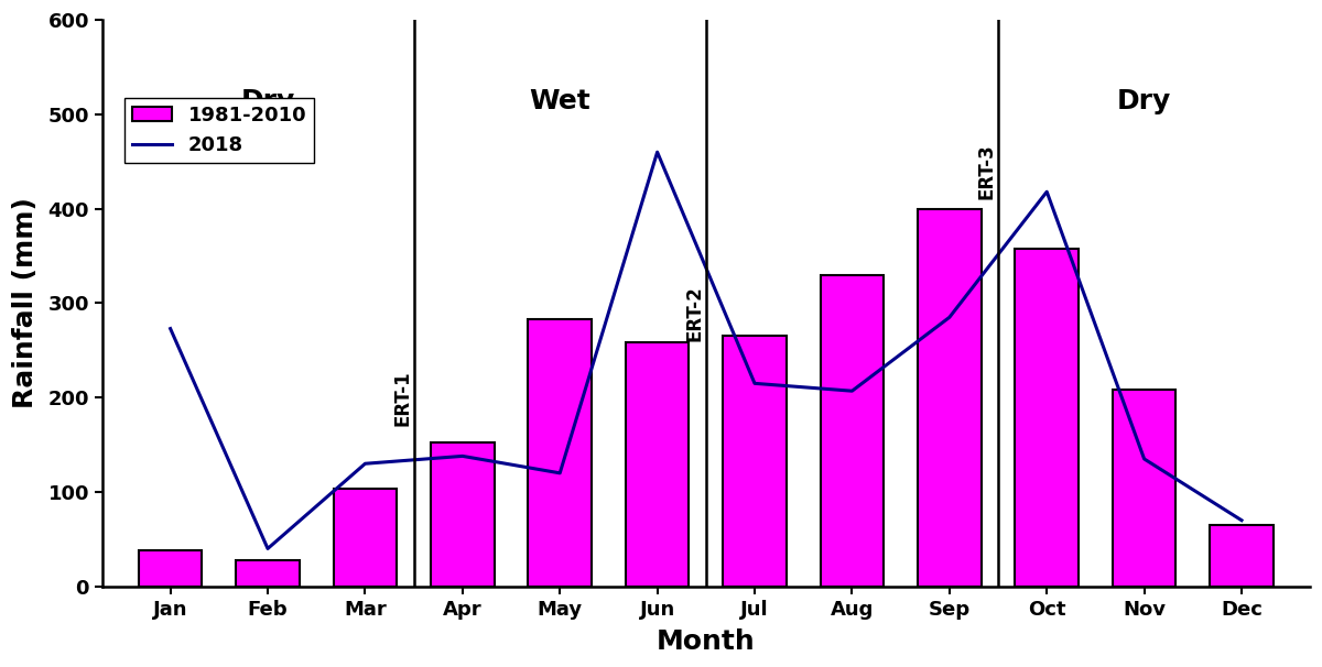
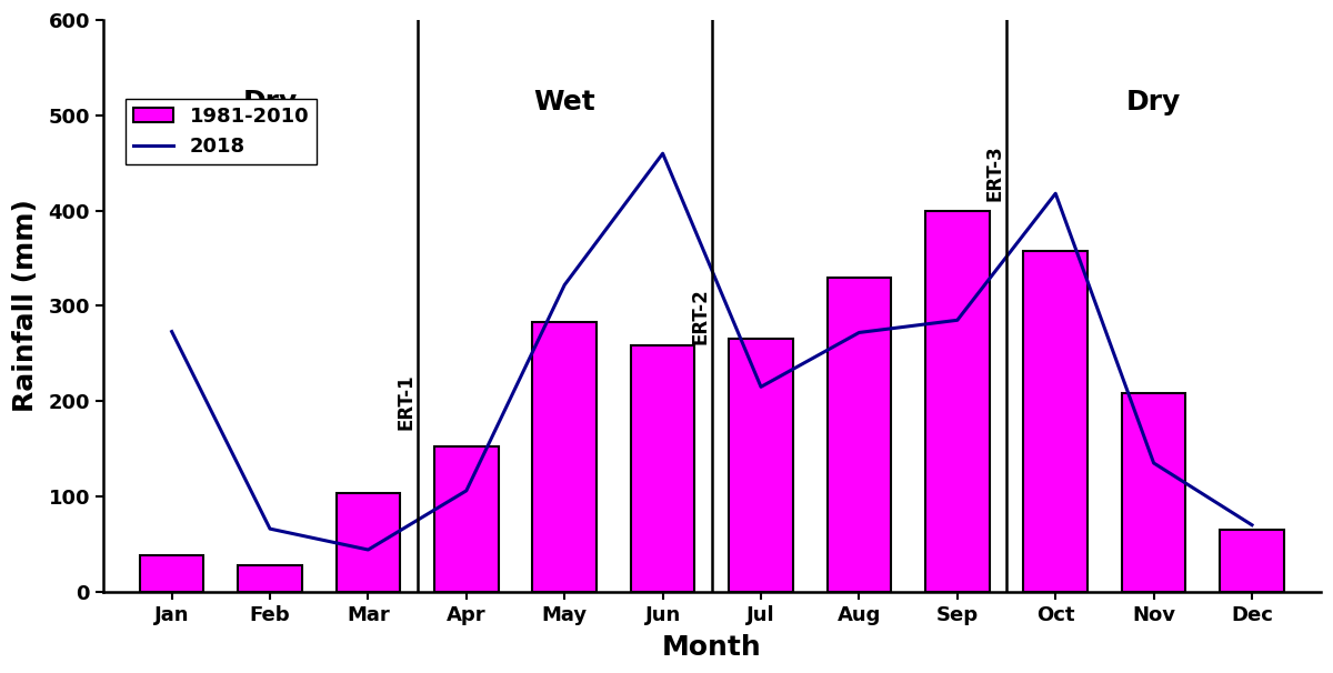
2018/Feb: 40 -> 66
2018/Mar: 130 -> 44
2018/Apr: 138 -> 106
2018/May: 120 -> 322
2018/Aug: 207 -> 272
